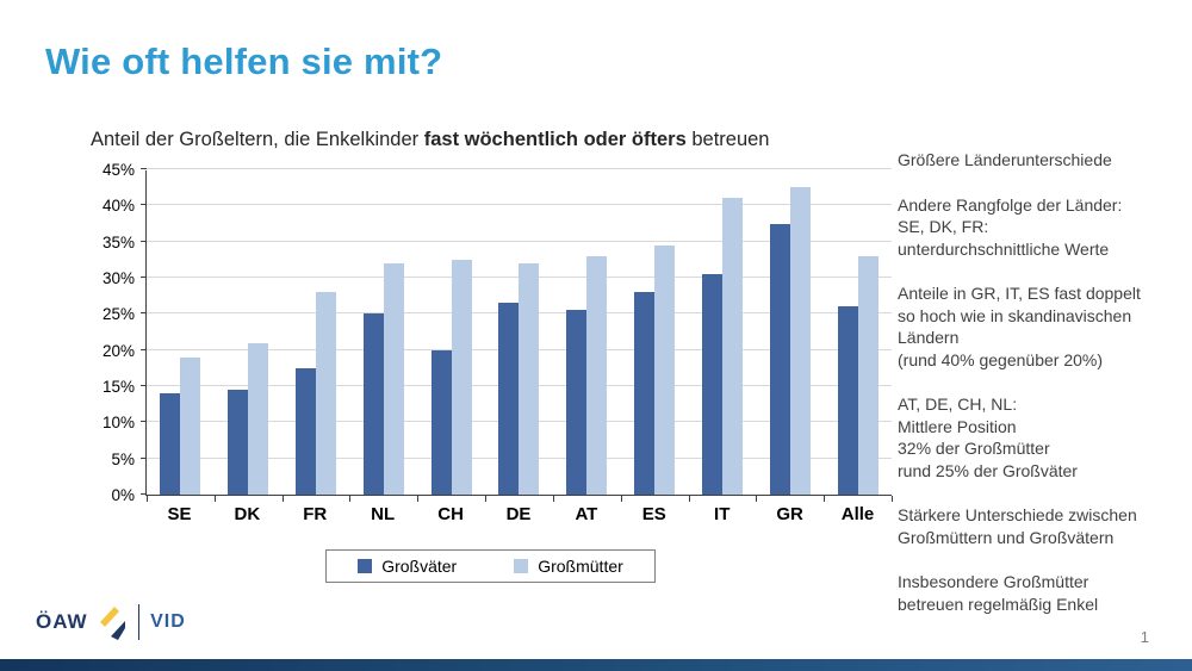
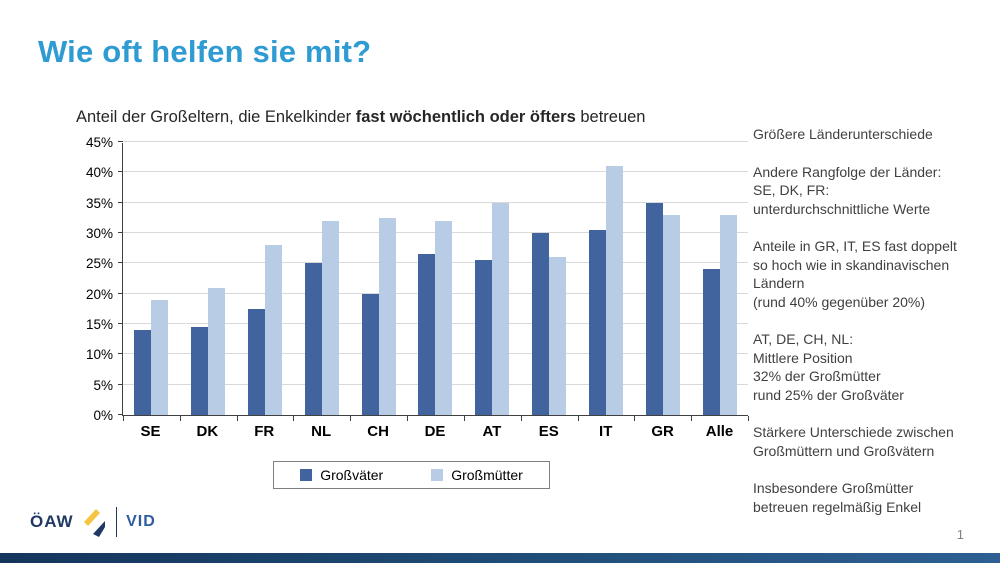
Großmütter/AT: 33% -> 35%
Großväter/ES: 28% -> 30%
Großmütter/ES: 34% -> 26%
Großväter/GR: 38% -> 35%
Großmütter/GR: 42% -> 33%
Großväter/Alle: 26% -> 24%
